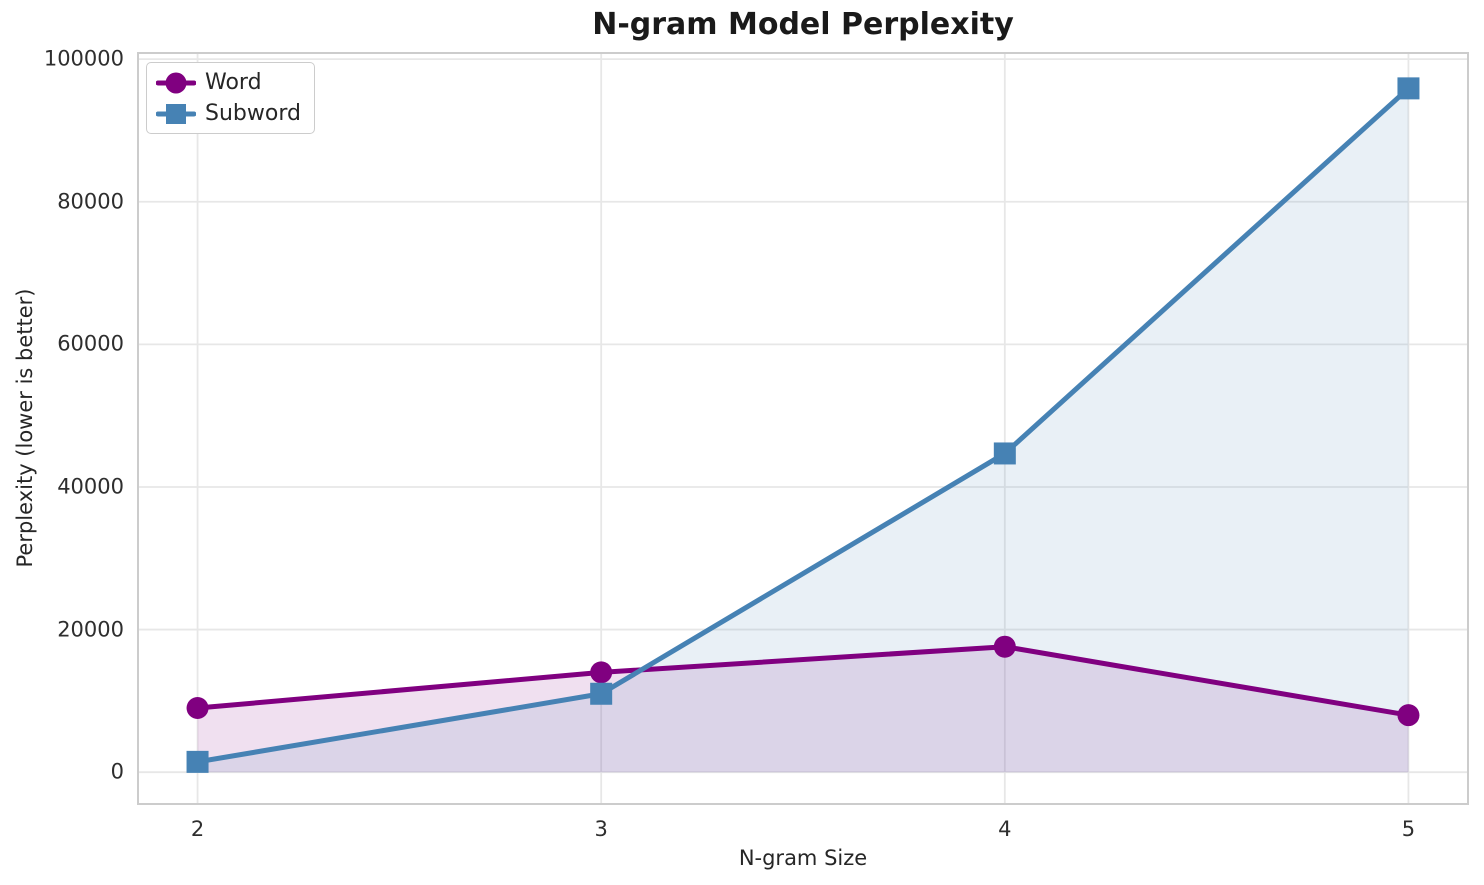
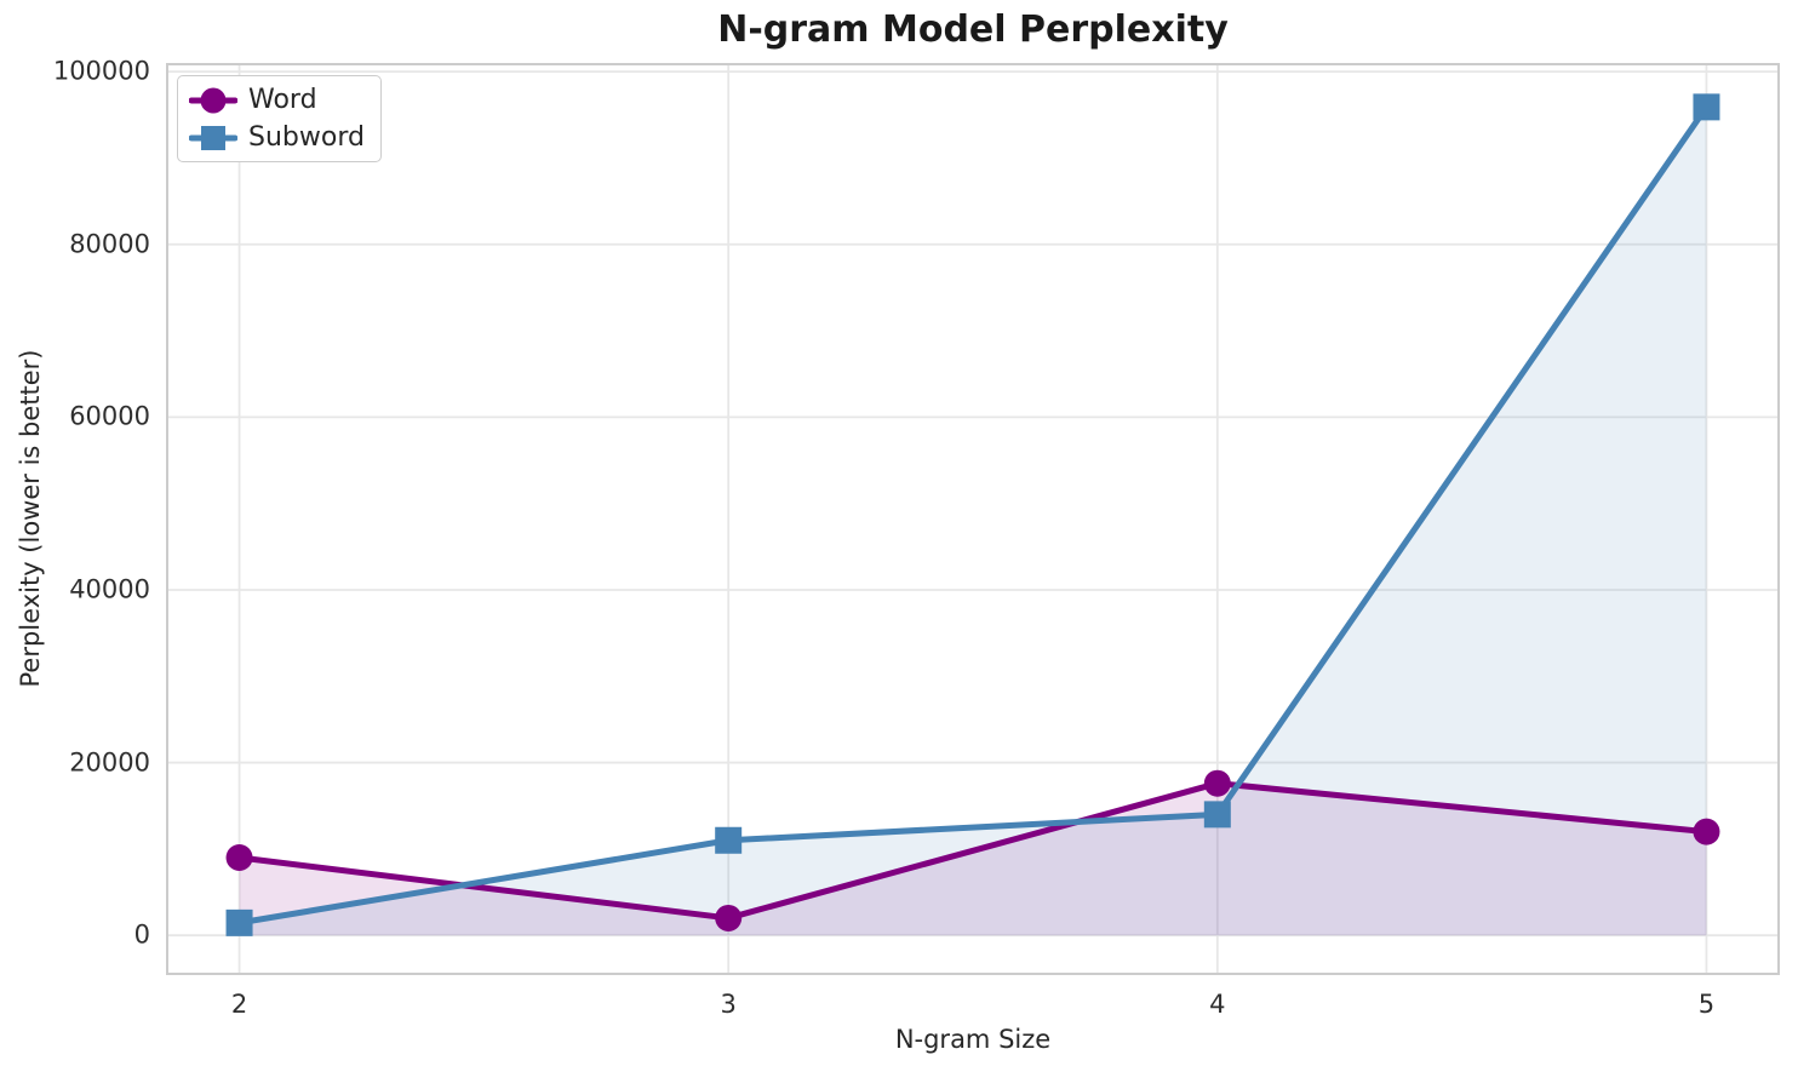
Word/3: 14000 -> 2000
Subword/4: 45000 -> 14000
Word/5: 8000 -> 12000
